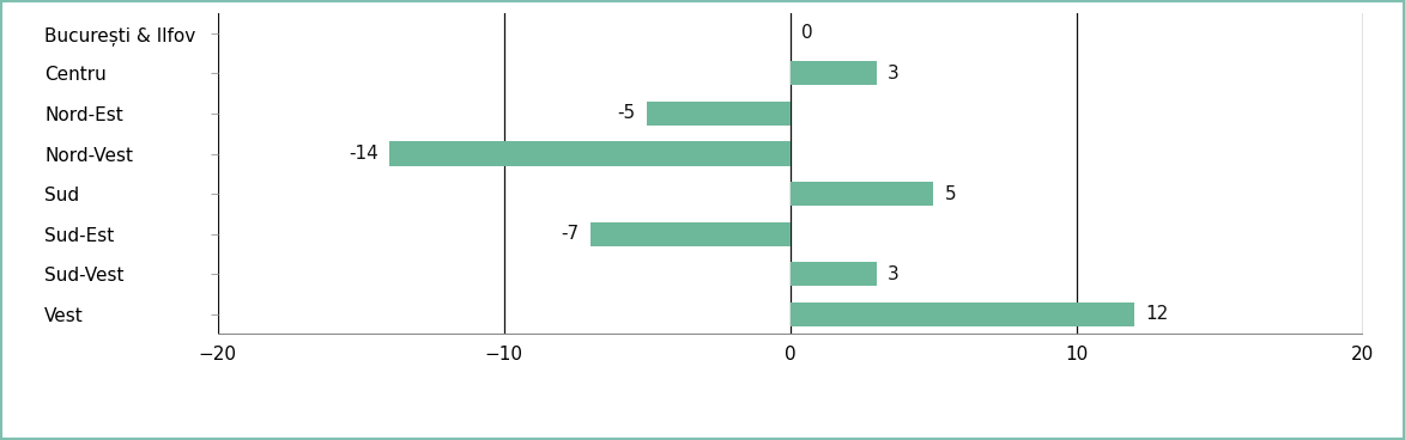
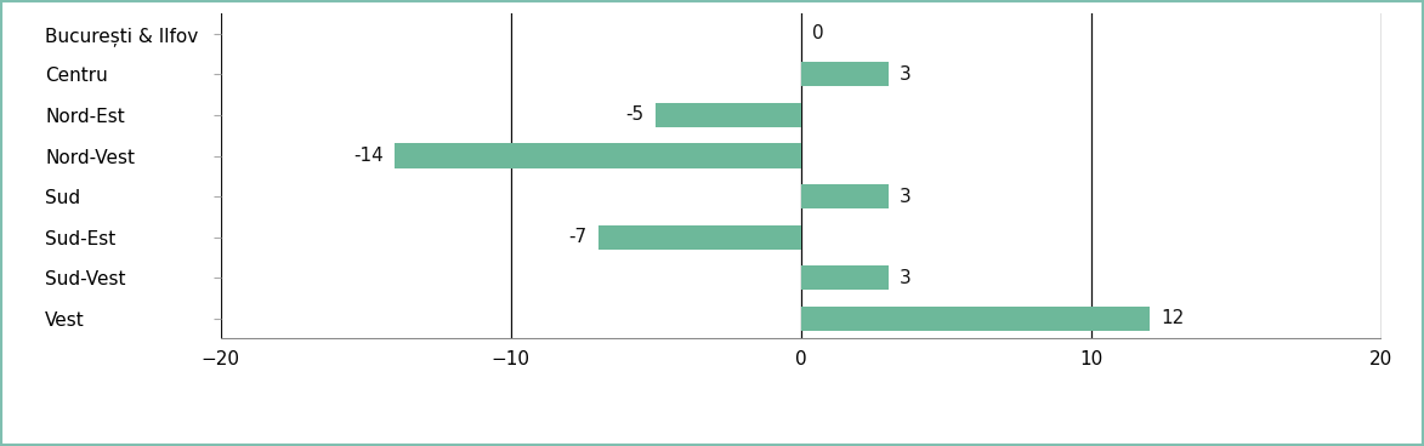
Sud: 5 -> 3
